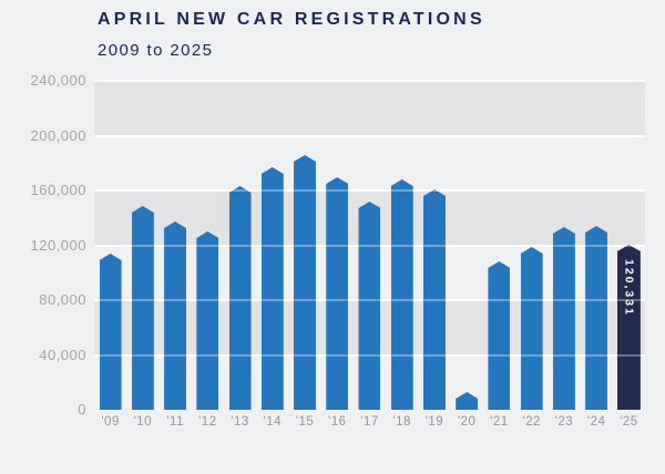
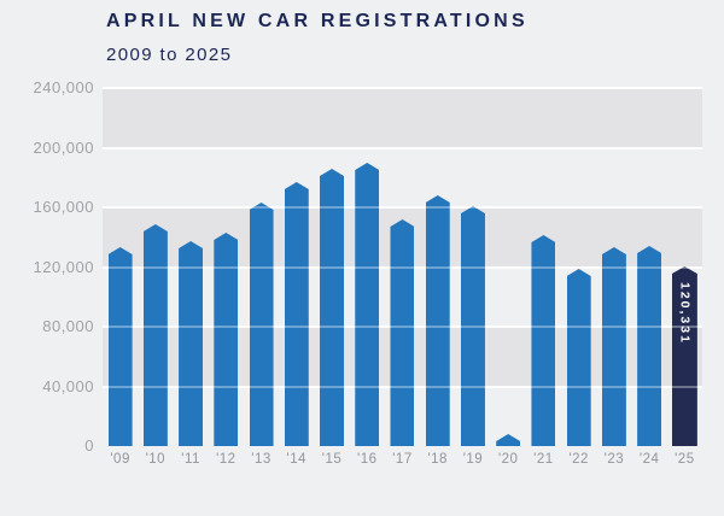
'09: 114000 -> 133000
'12: 130000 -> 143000
'16: 170000 -> 190000
'20: 13000 -> 4000
'21: 108000 -> 142000
